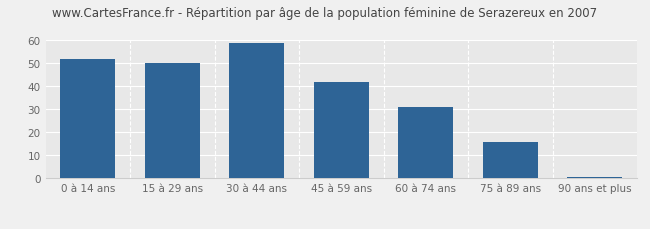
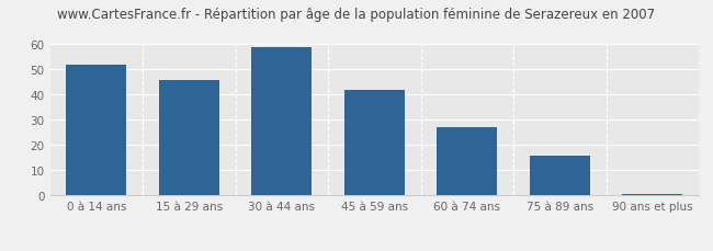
15 à 29 ans: 50.0 -> 46.0
60 à 74 ans: 31.0 -> 27.0
